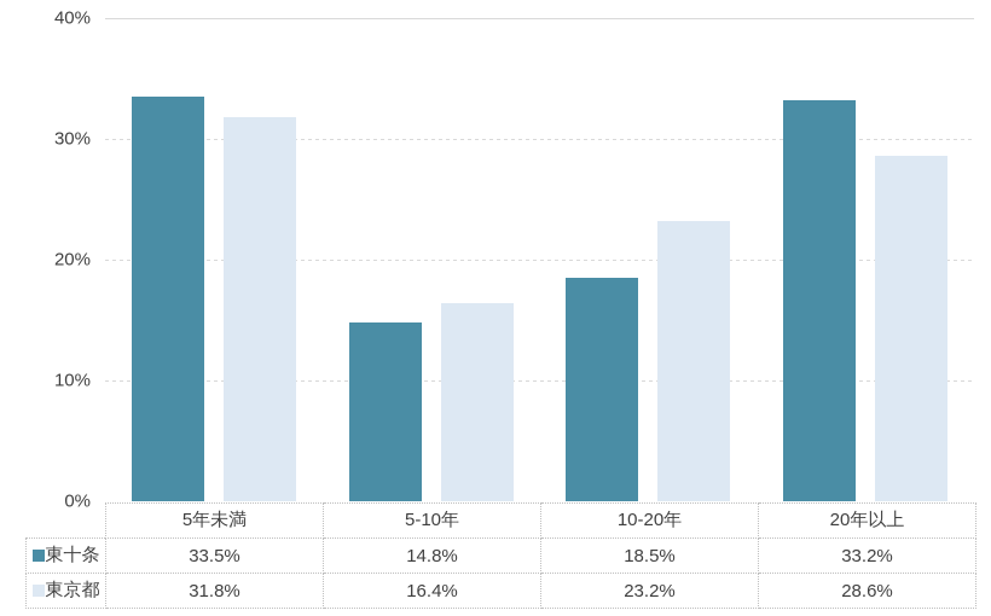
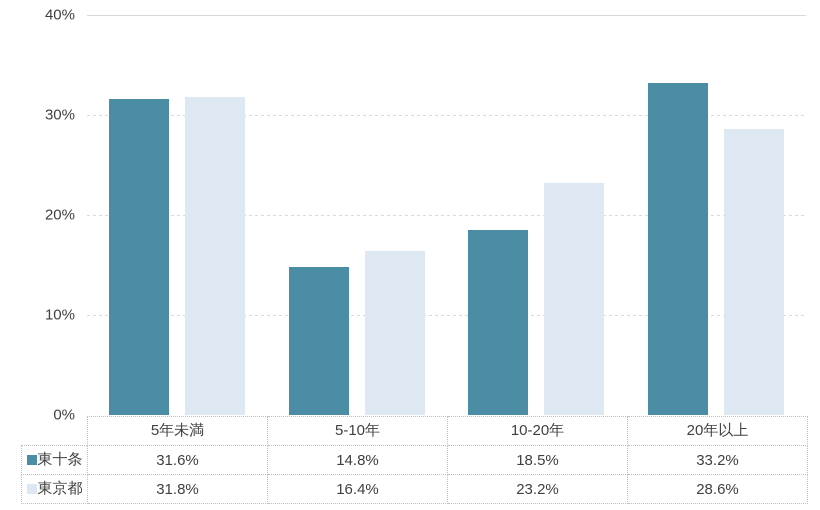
東十条/5年未満: 33.5% -> 31.6%
